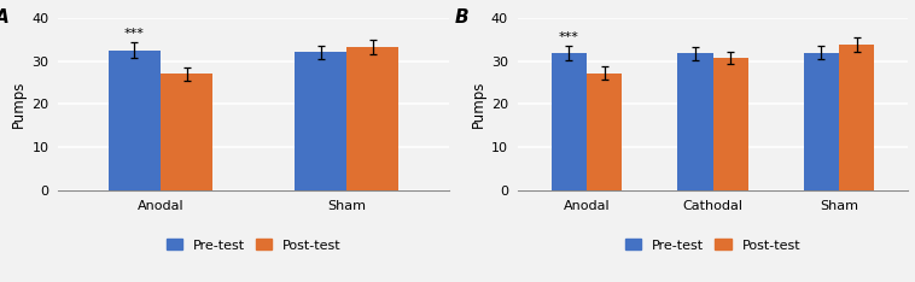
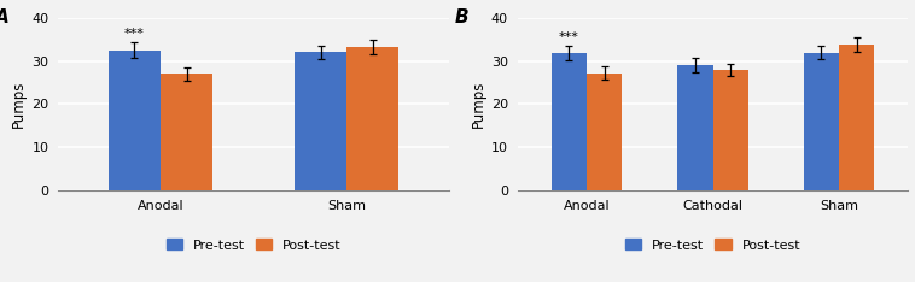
Pre-test/Cathodal: 31.7 -> 29.0
Post-test/Cathodal: 30.8 -> 28.0
